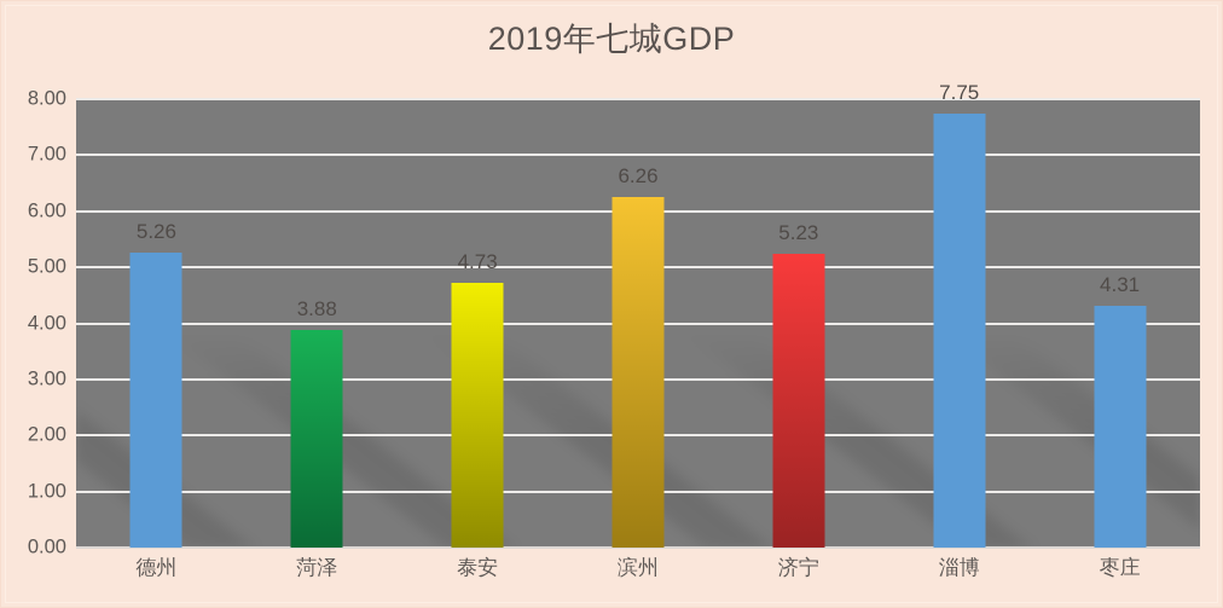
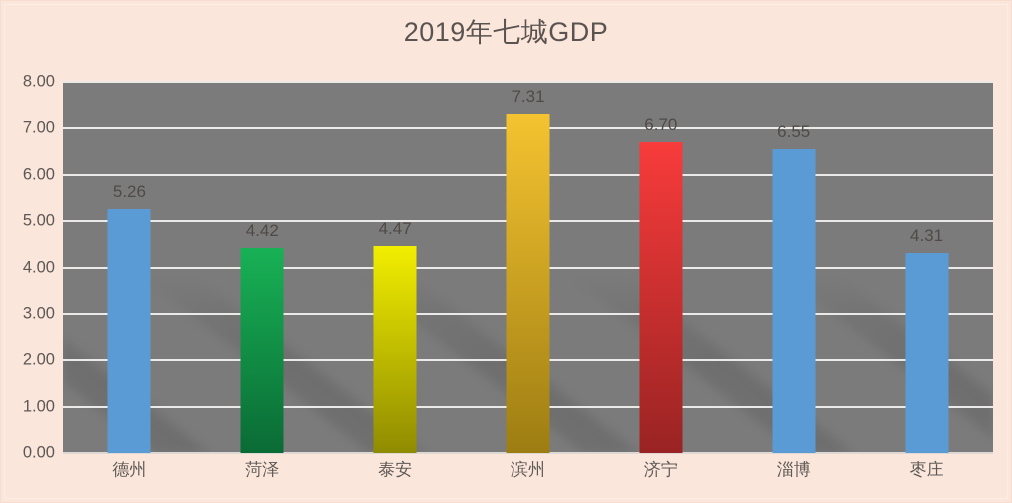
菏泽: 3.88 -> 4.42
泰安: 4.73 -> 4.47
滨州: 6.26 -> 7.31
济宁: 5.23 -> 6.70
淄博: 7.75 -> 6.55
